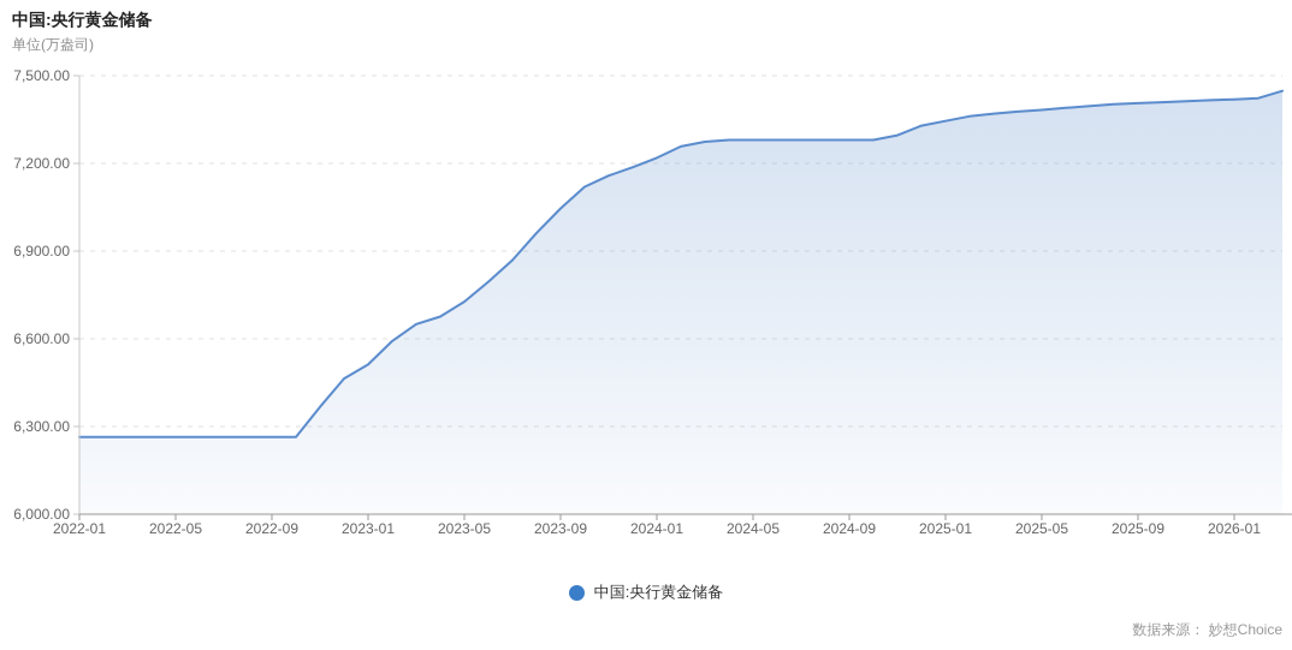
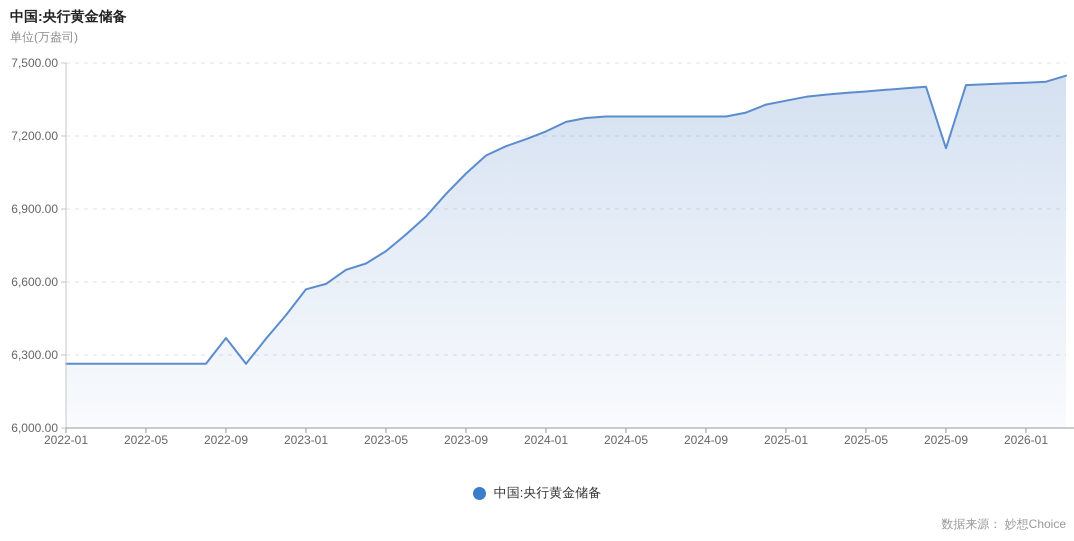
2022-09: 6260 -> 6370
2023-01: 6510 -> 6570
2025-09: 7410 -> 7150
